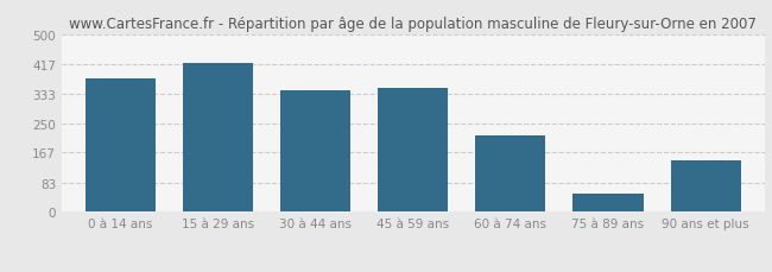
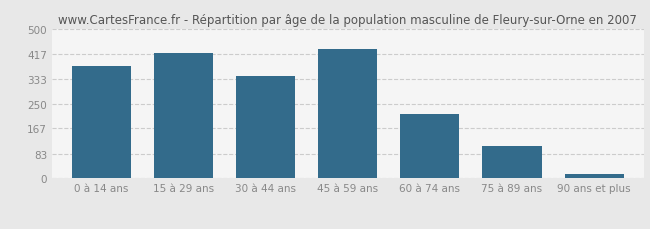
45 à 59 ans: 350 -> 432
75 à 89 ans: 50 -> 109
90 ans et plus: 145 -> 15
